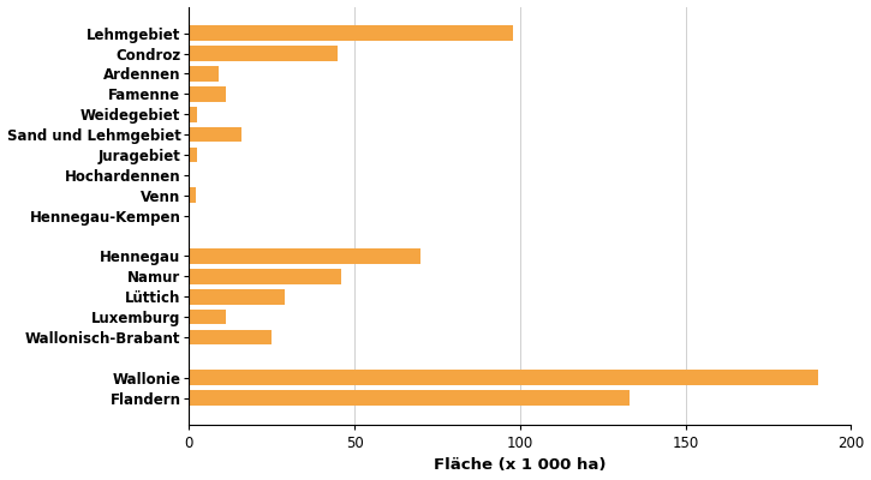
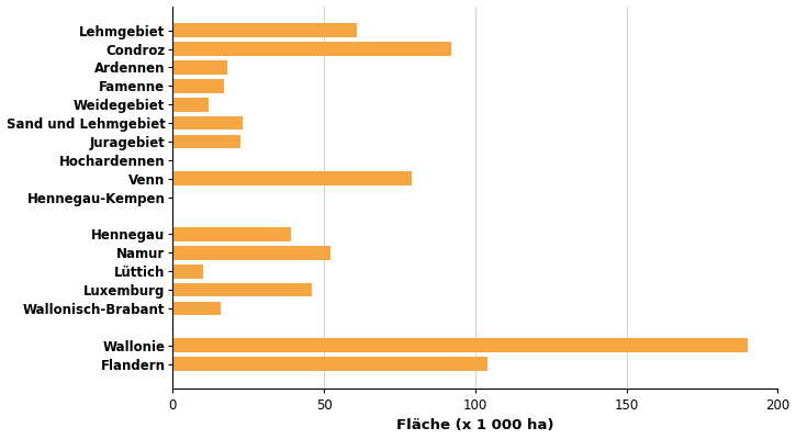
Lehmgebiet: 98.0 -> 61.0
Condroz: 45.0 -> 92.0
Ardennen: 9.0 -> 18.0
Famenne: 11.0 -> 17.0
Weidegebiet: 2.5 -> 12.0
Sand und Lehmgebiet: 16.0 -> 23.0
Juragebiet: 2.5 -> 22.5
Venn: 2.0 -> 79.0
Hennegau: 70.0 -> 39.0
Namur: 46.0 -> 52.0
Lüttich: 29.0 -> 10.0
Luxemburg: 11.0 -> 46.0
Wallonisch-Brabant: 25.0 -> 16.0
Flandern: 133.0 -> 104.0
